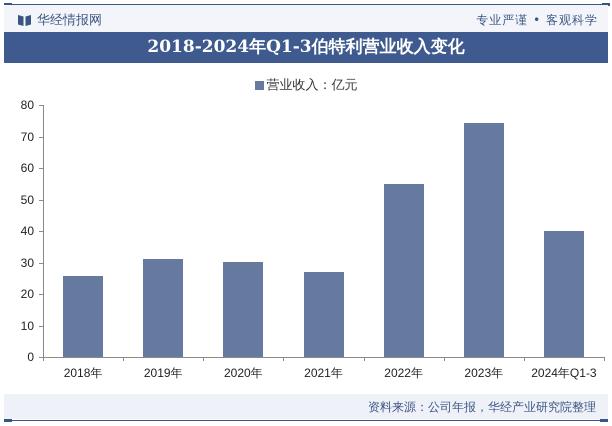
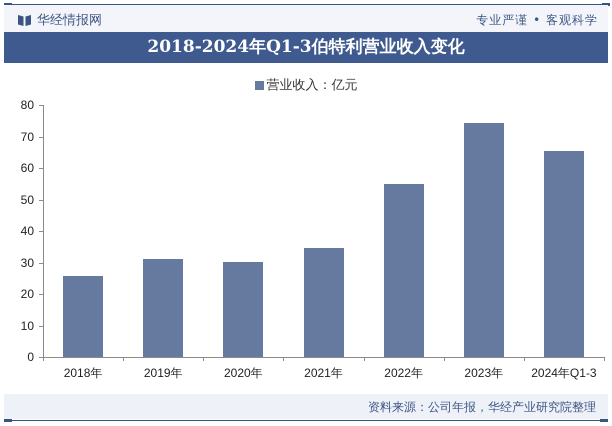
2021年: 27 -> 35
2024年Q1-3: 40 -> 65
